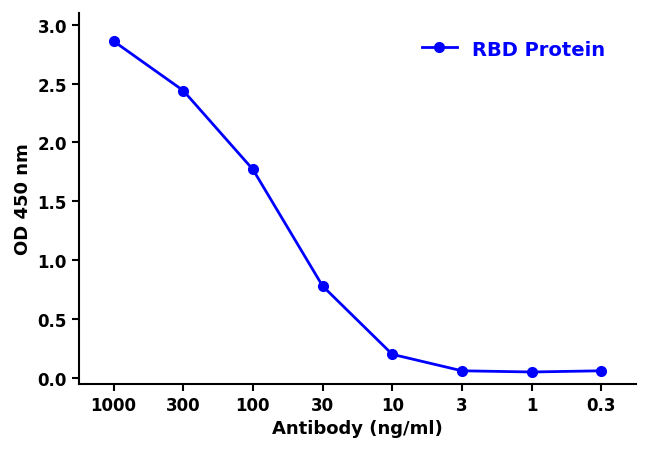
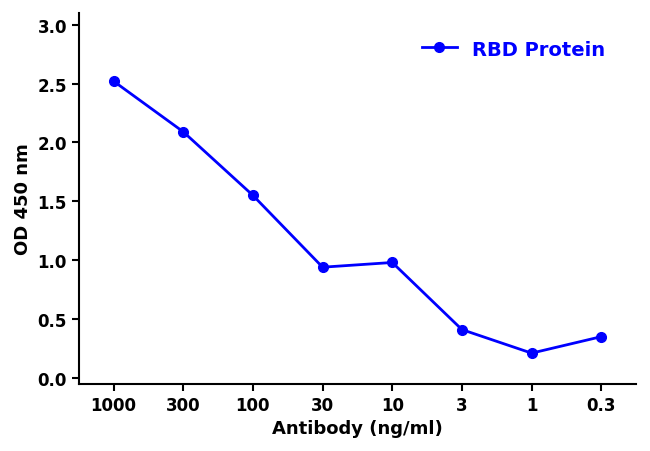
1000: 2.86 -> 2.52
300: 2.44 -> 2.09
100: 1.77 -> 1.55
30: 0.78 -> 0.94
10: 0.20 -> 0.98
3: 0.06 -> 0.41
1: 0.05 -> 0.21
0.3: 0.06 -> 0.35
